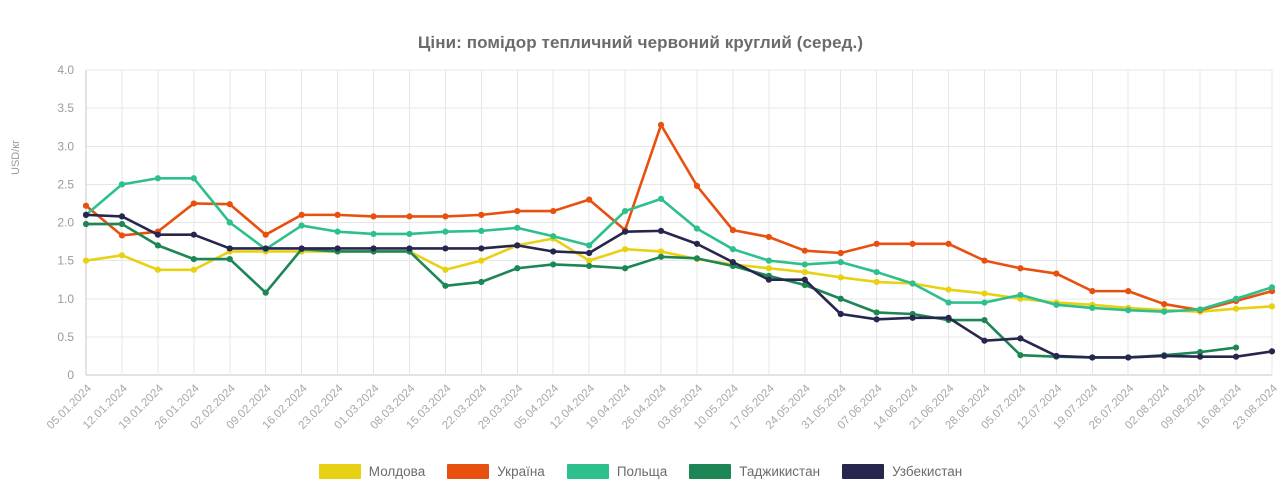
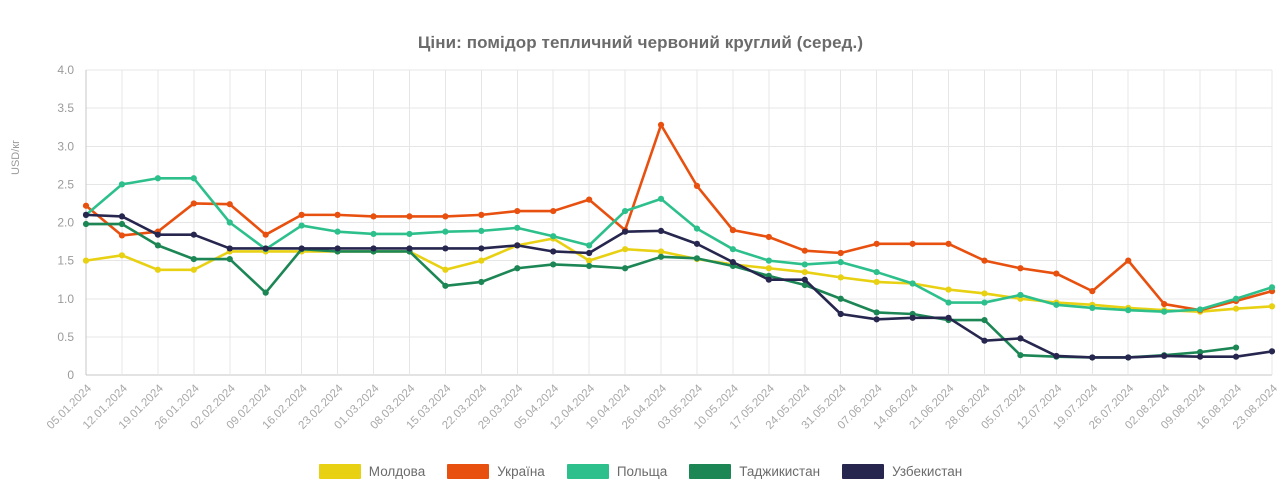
Україна/26.07.2024: 1.1 -> 1.5
